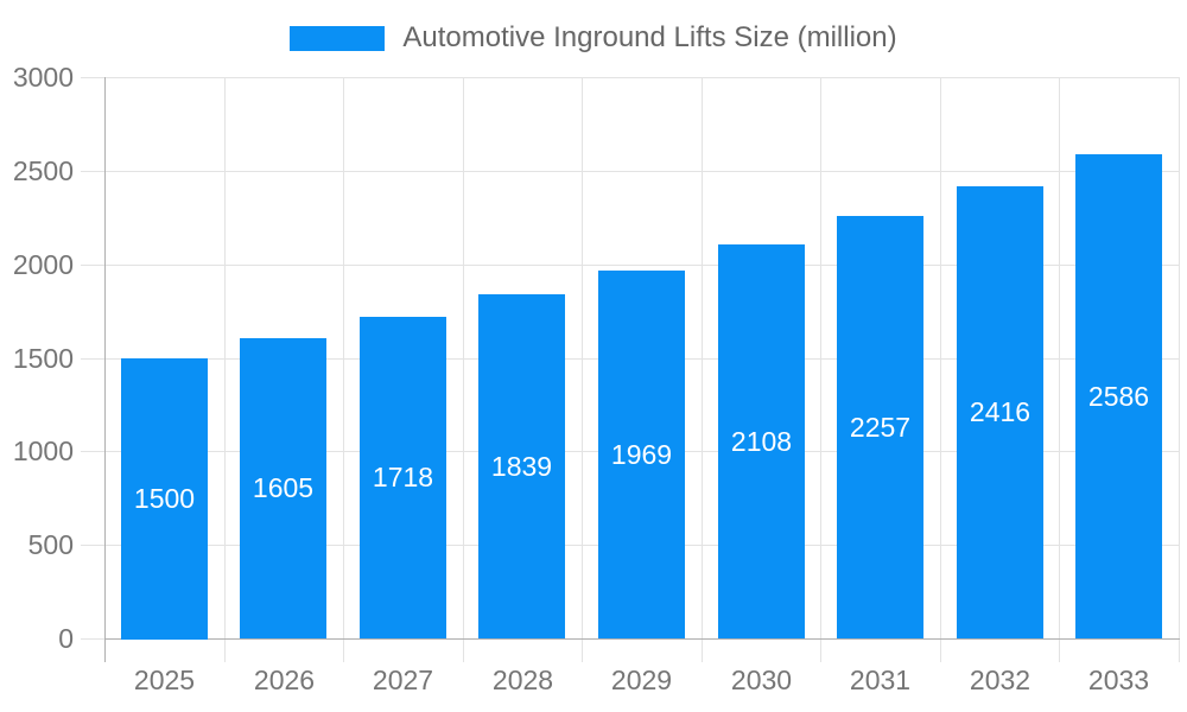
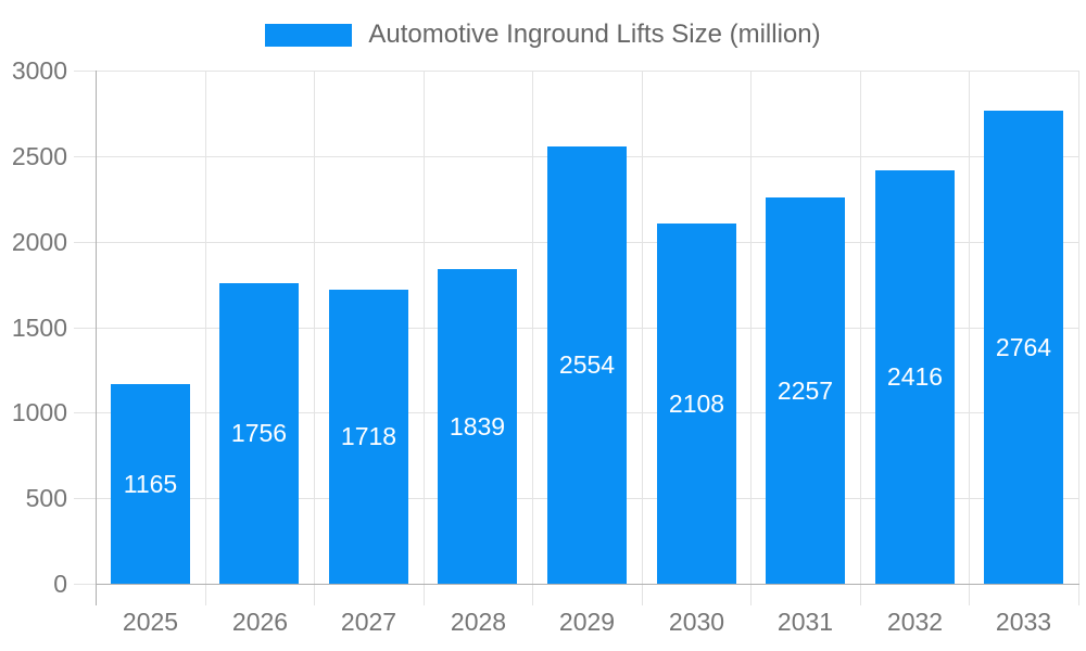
2025: 1500 -> 1165
2026: 1605 -> 1756
2029: 1969 -> 2554
2033: 2586 -> 2764
